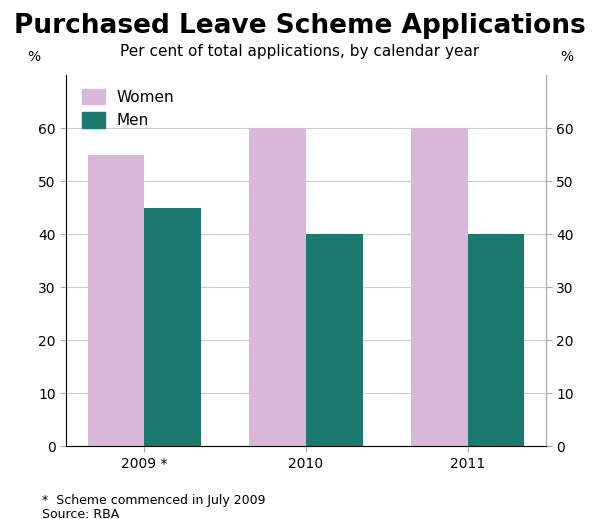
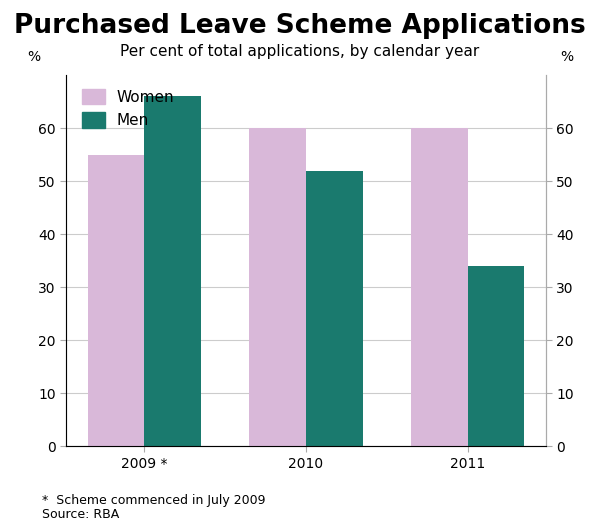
Men/2009 *: 45 -> 66
Men/2010: 40 -> 52
Men/2011: 40 -> 34
